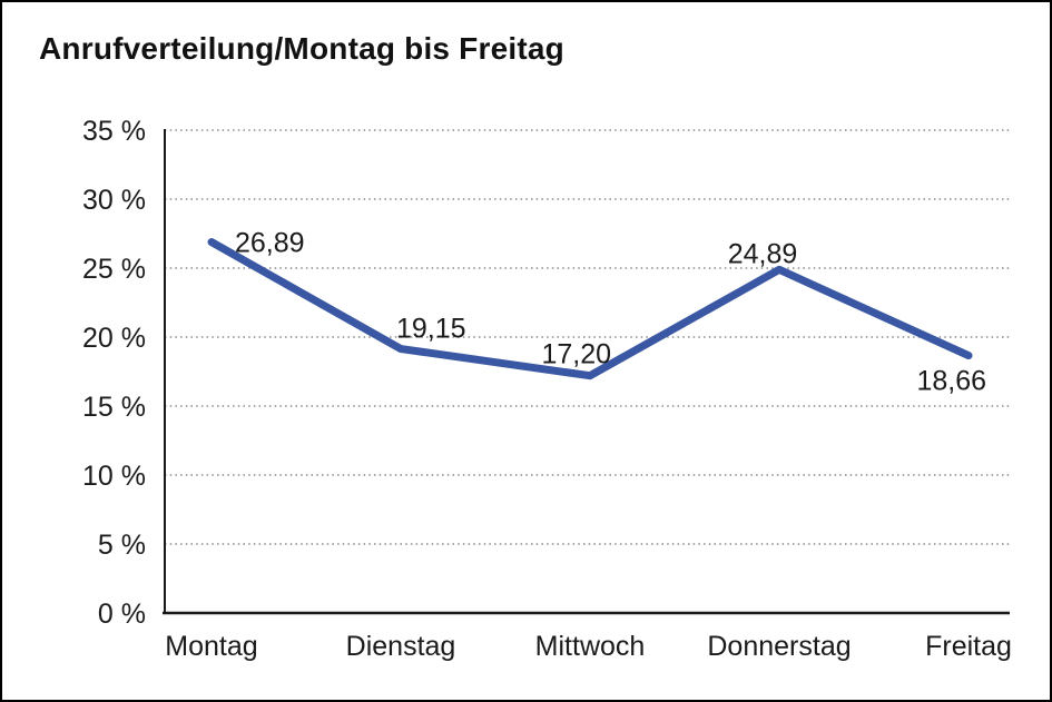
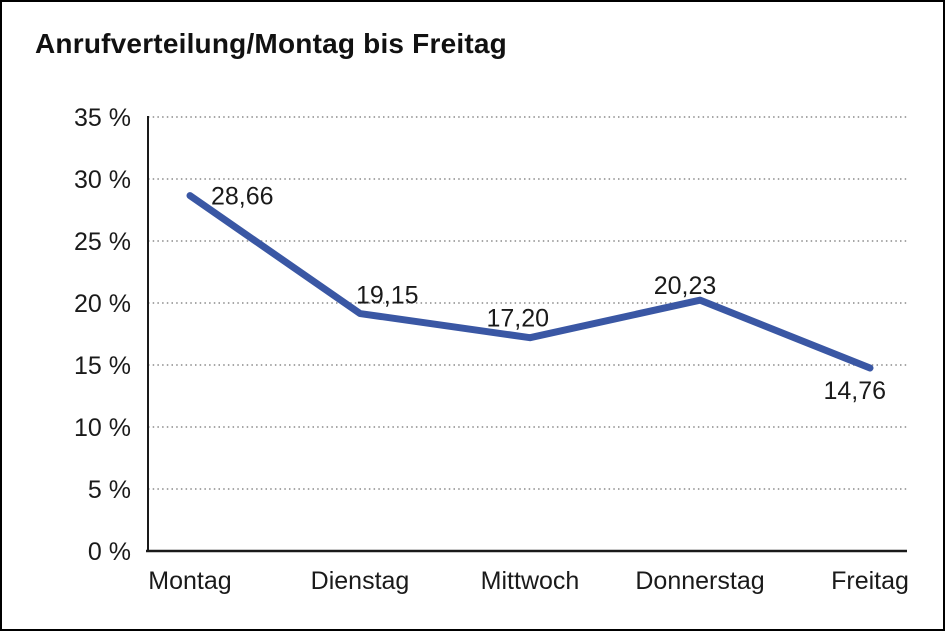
Montag: 26,89 -> 28,66
Donnerstag: 24,89 -> 20,23
Freitag: 18,66 -> 14,76
